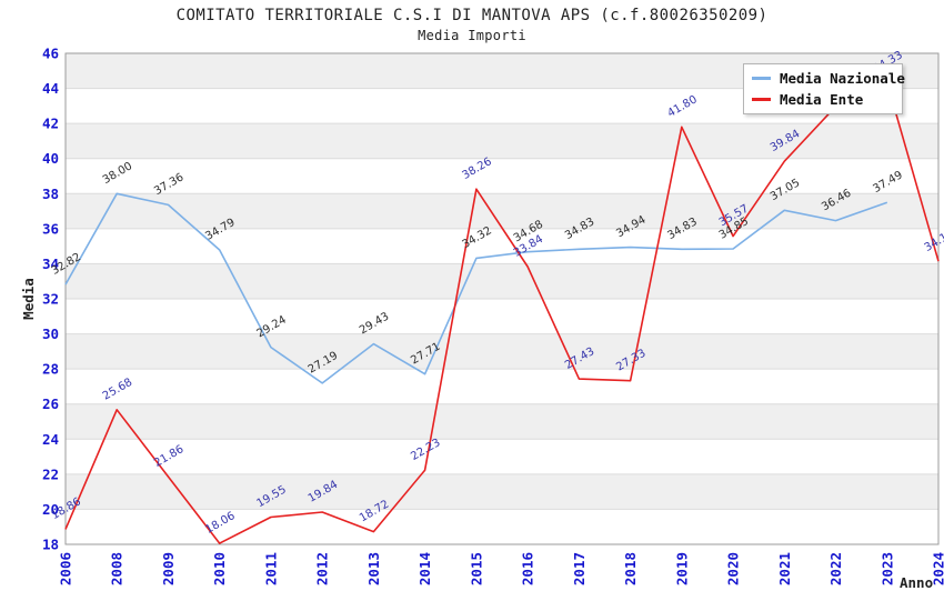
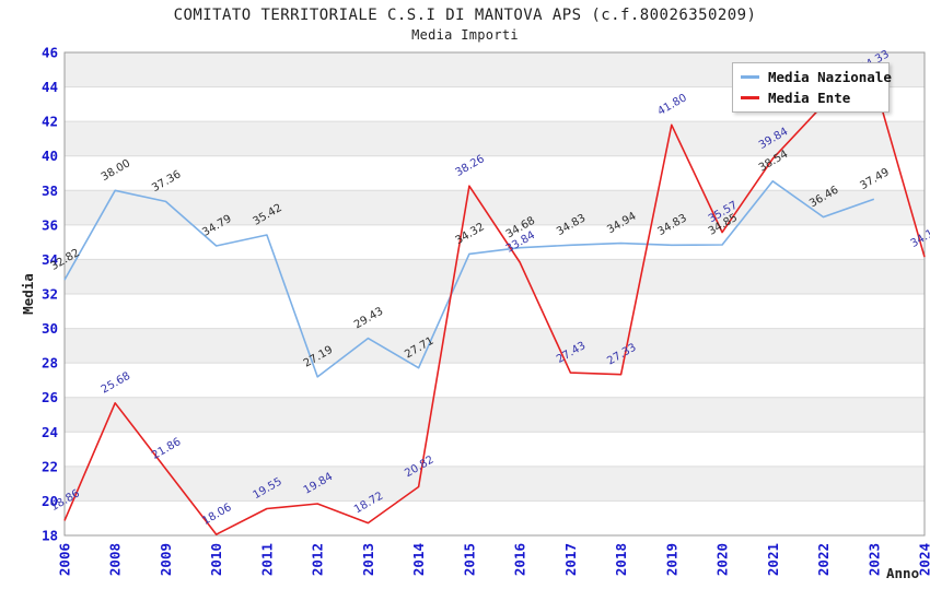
Media Nazionale/2011: 29.24 -> 35.42
Media Ente/2014: 22.23 -> 20.82
Media Nazionale/2021: 37.05 -> 38.54
